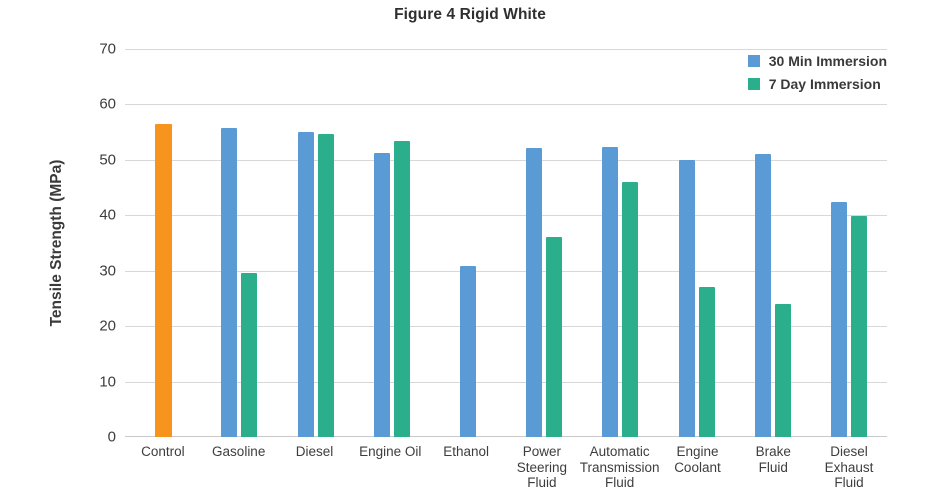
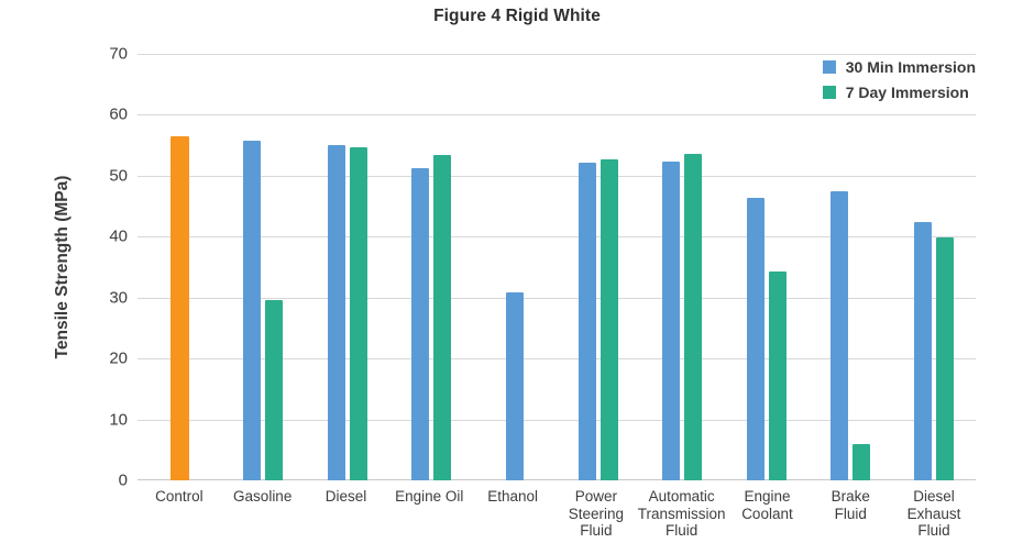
7 Day Immersion/Power Steering Fluid: 36 -> 53
7 Day Immersion/Automatic Transmission Fluid: 46 -> 54
30 Min Immersion/Engine Coolant: 50 -> 46
7 Day Immersion/Engine Coolant: 27 -> 34
30 Min Immersion/Brake Fluid: 51 -> 47
7 Day Immersion/Brake Fluid: 24 -> 6
